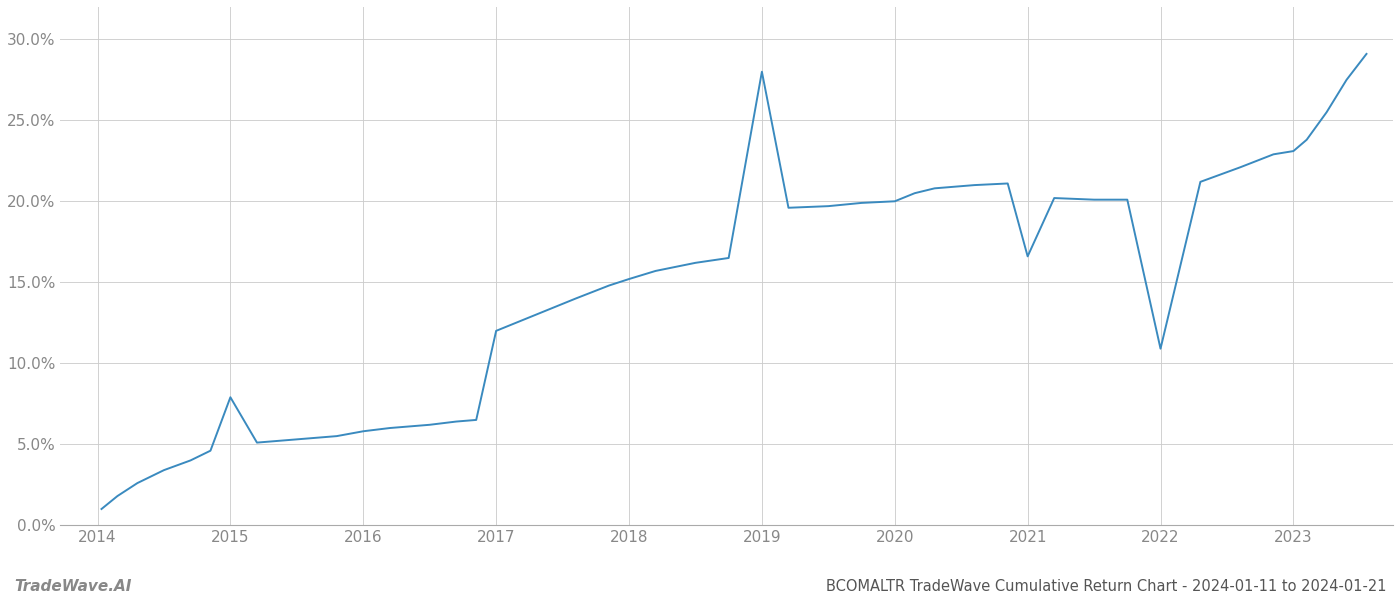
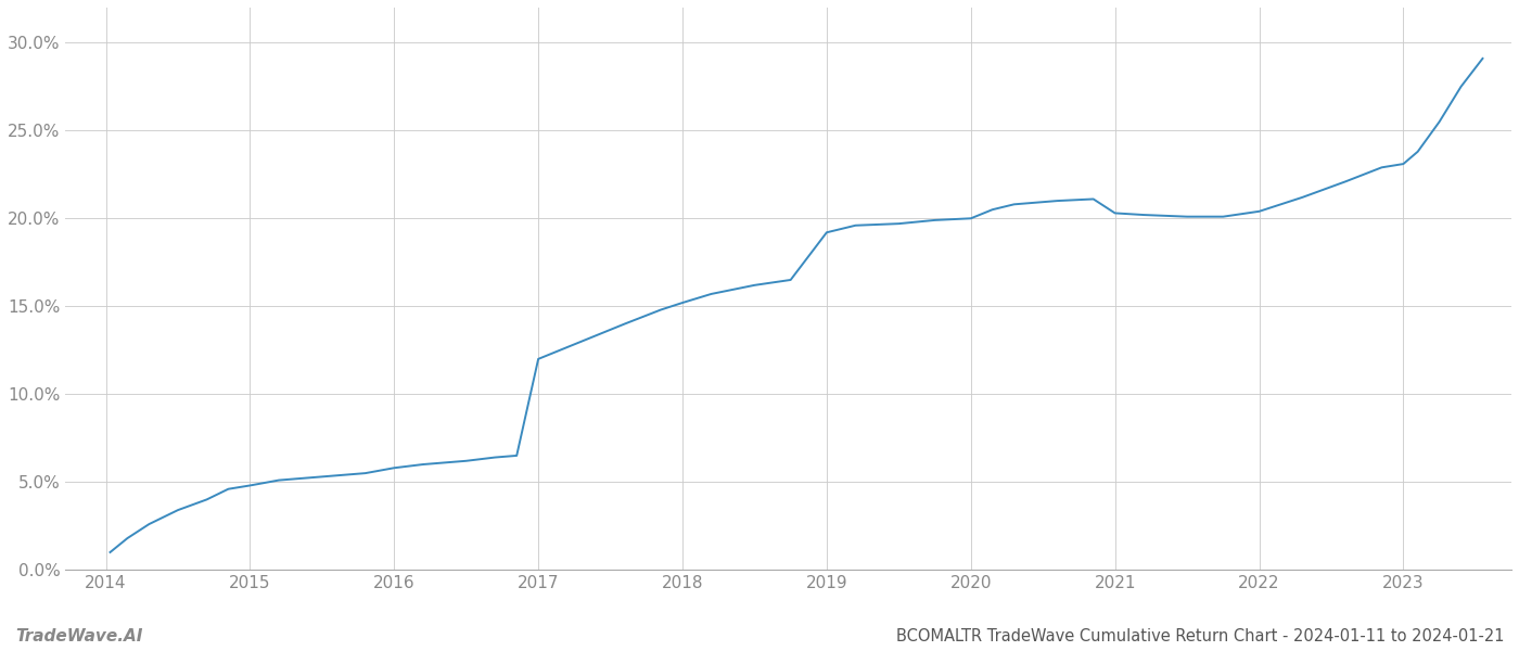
2015: 7.9% -> 4.8%
2019: 28.0% -> 19.2%
2021: 16.6% -> 20.3%
2022: 10.9% -> 20.4%
